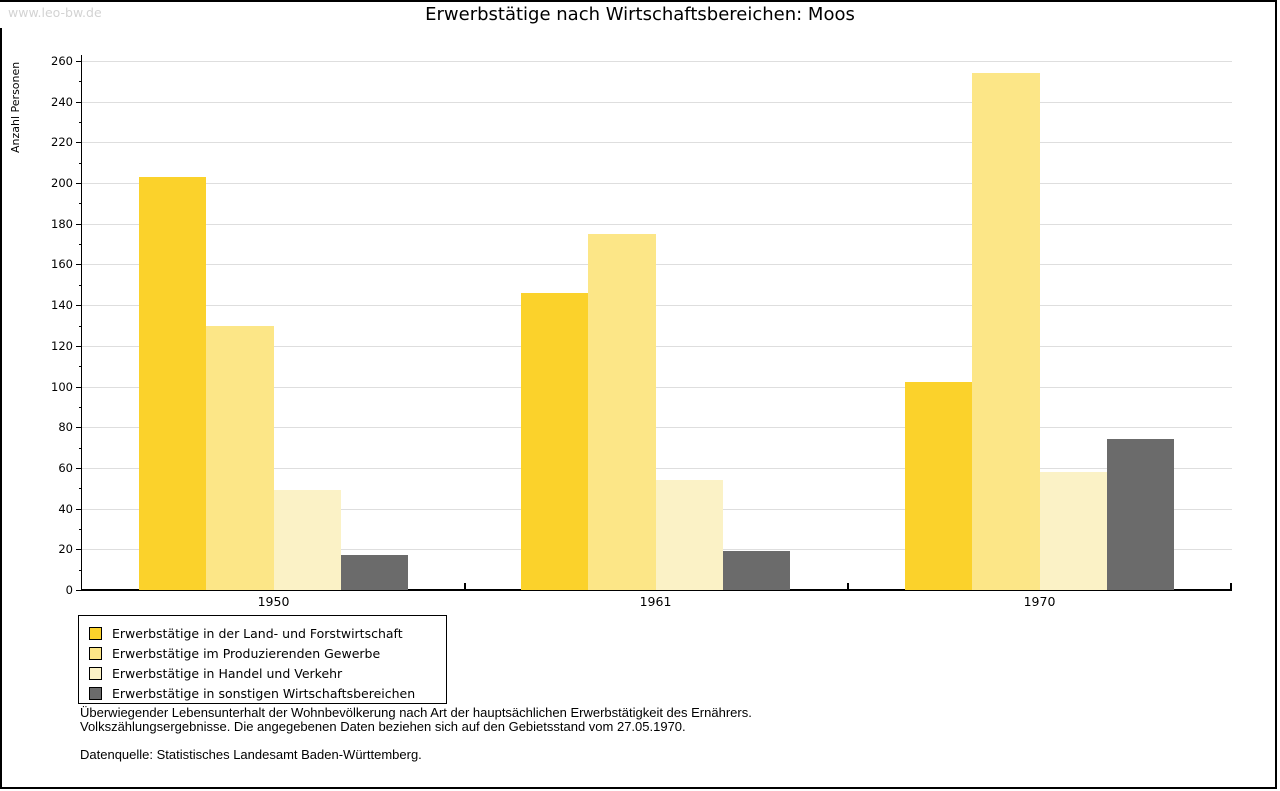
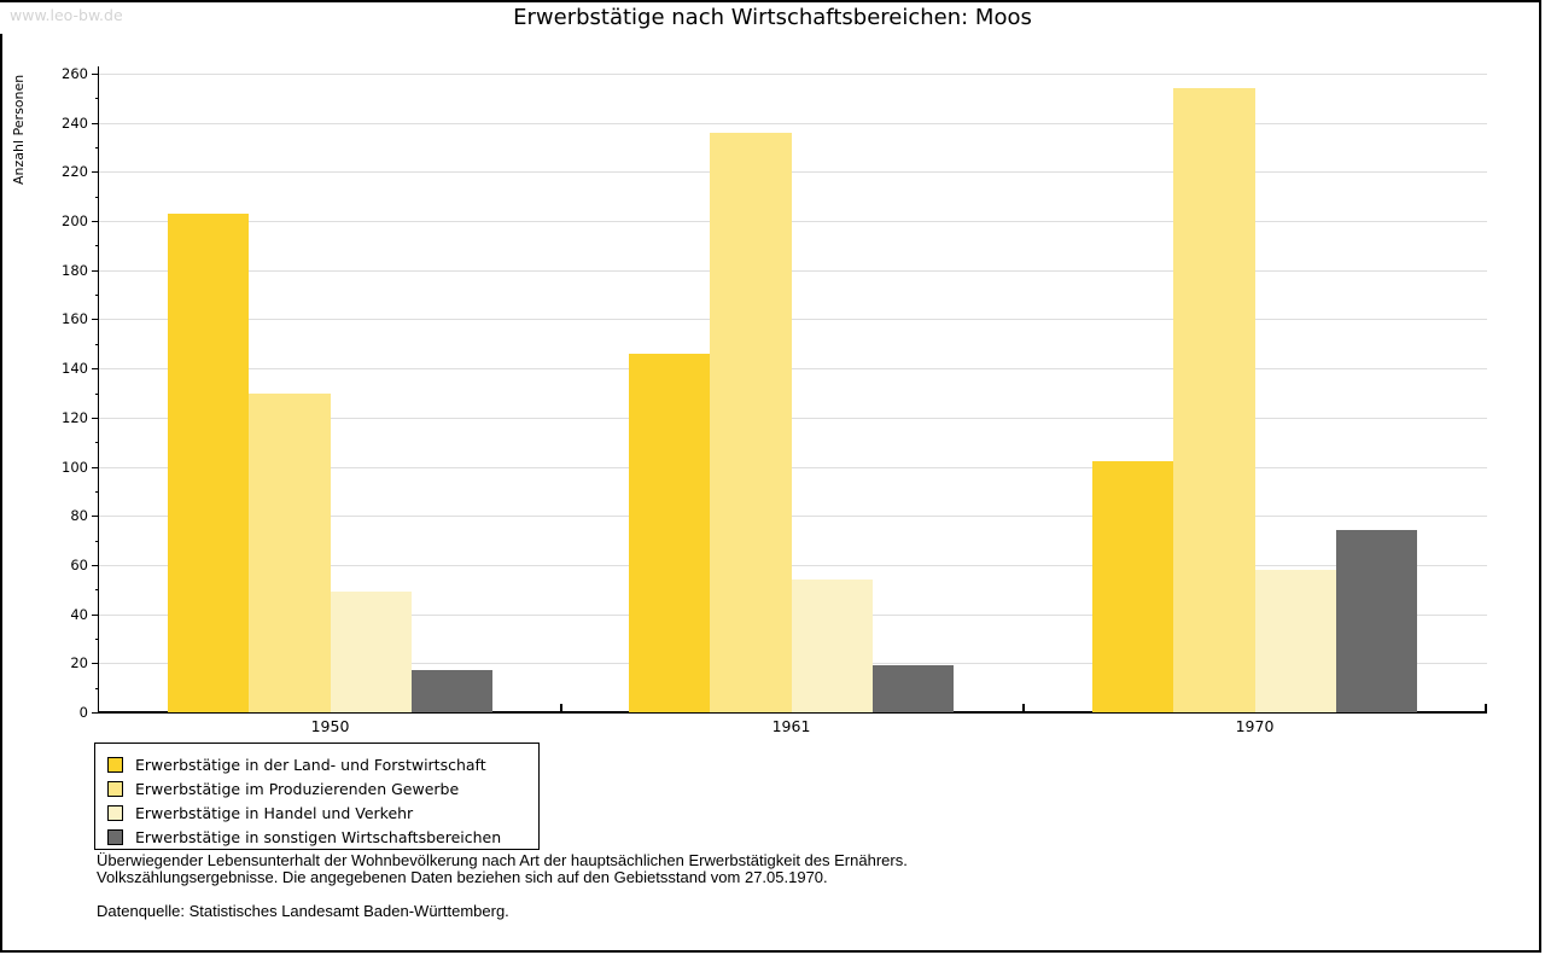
Erwerbstätige im Produzierenden Gewerbe/1961: 175 -> 236
